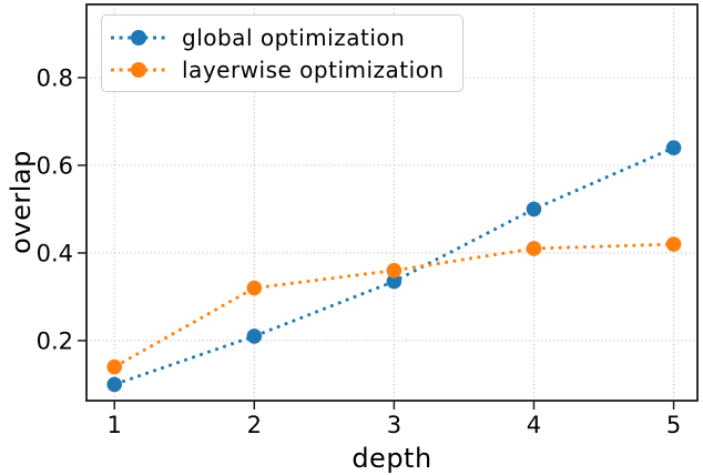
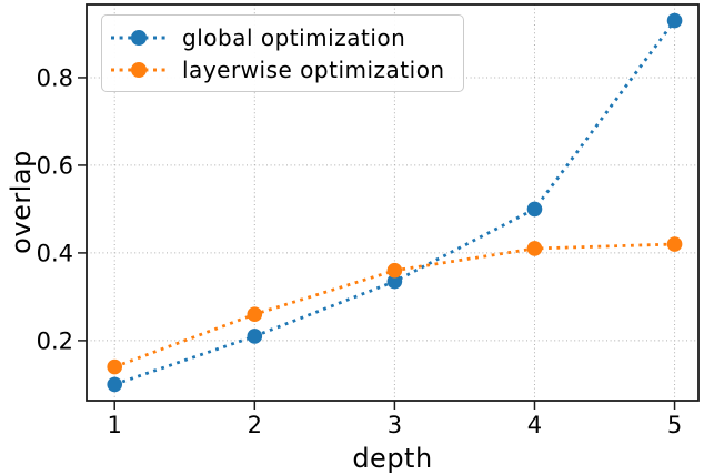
layerwise optimization/2: 0.32 -> 0.26
global optimization/5: 0.64 -> 0.93
